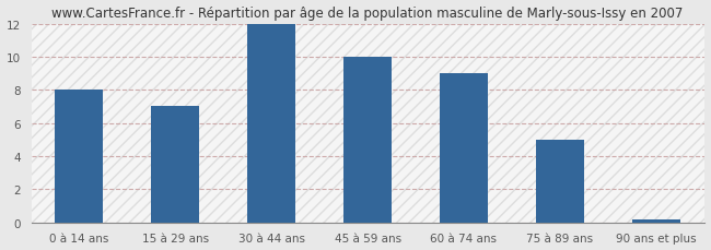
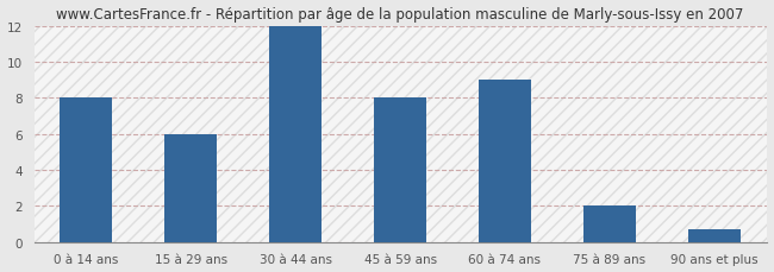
15 à 29 ans: 7.0 -> 6.0
45 à 59 ans: 10.0 -> 8.0
75 à 89 ans: 5.0 -> 2.0
90 ans et plus: 0.2 -> 0.7
